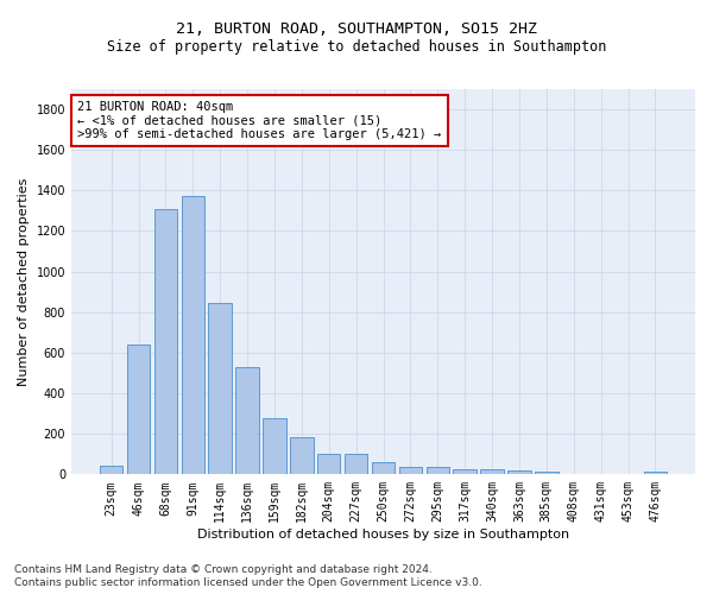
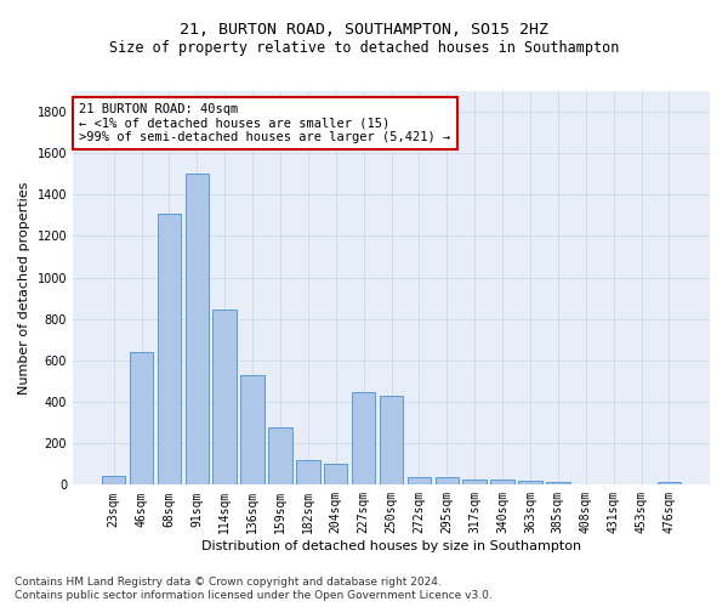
91sqm: 1380 -> 1500
182sqm: 180 -> 120
227sqm: 100 -> 450
250sqm: 60 -> 430
